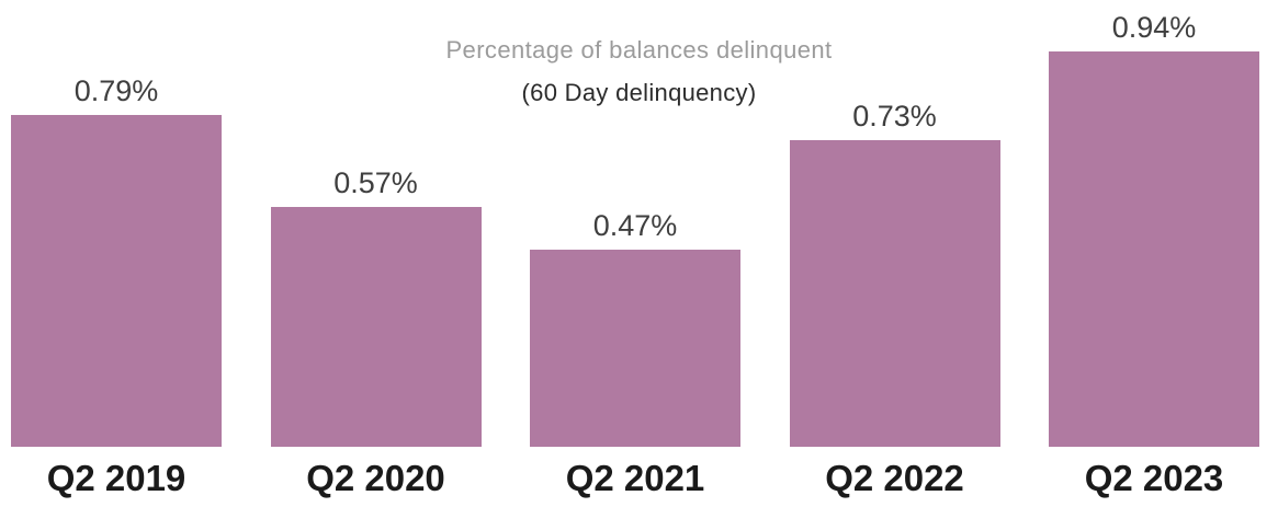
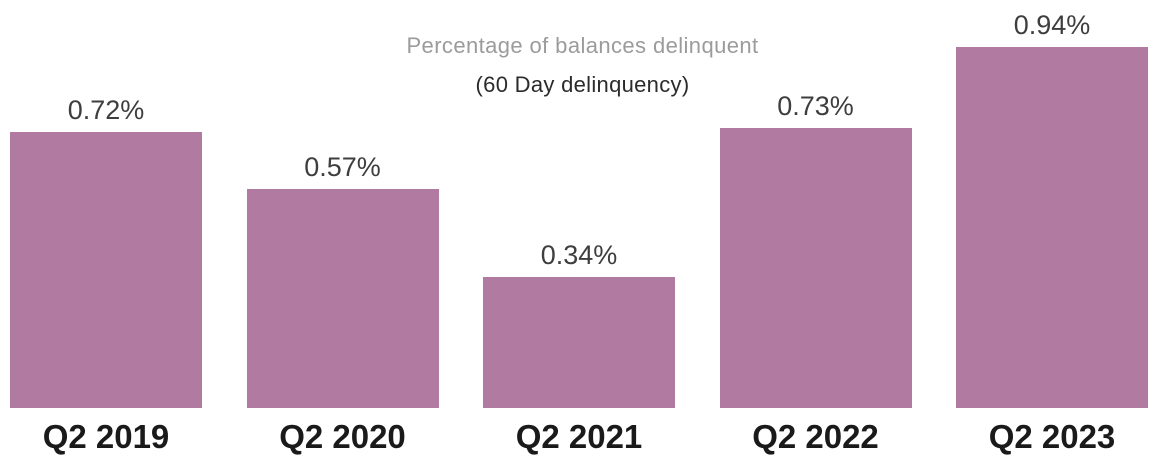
Q2 2019: 0.79% -> 0.72%
Q2 2021: 0.47% -> 0.34%
